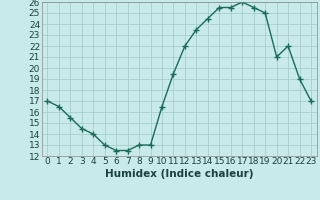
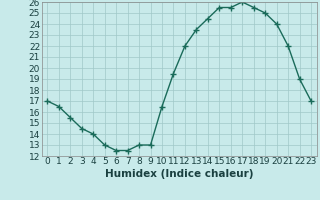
20: 21.0 -> 24.0
